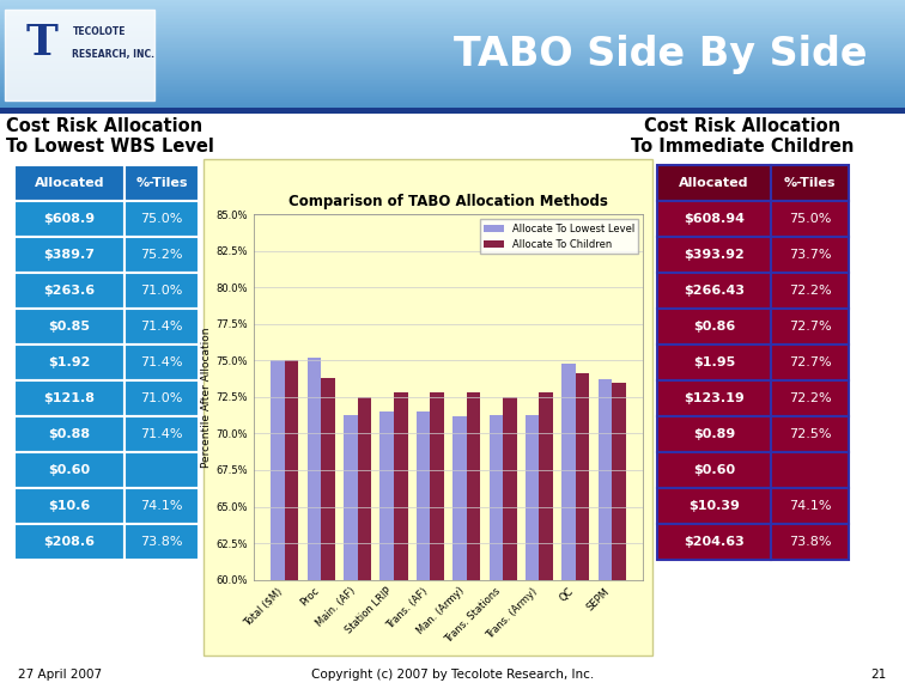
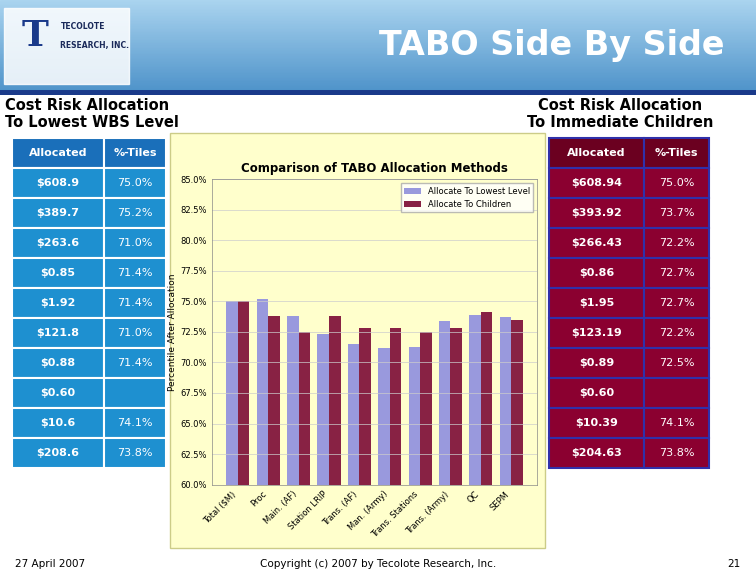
Allocate To Lowest Level/Main. (AF): 71.3% -> 73.8%
Allocate To Lowest Level/Station LRIP: 71.5% -> 72.3%
Allocate To Children/Station LRIP: 72.8% -> 73.8%
Allocate To Lowest Level/Trans. (Army): 71.3% -> 73.4%
Allocate To Lowest Level/QC: 74.8% -> 73.9%
